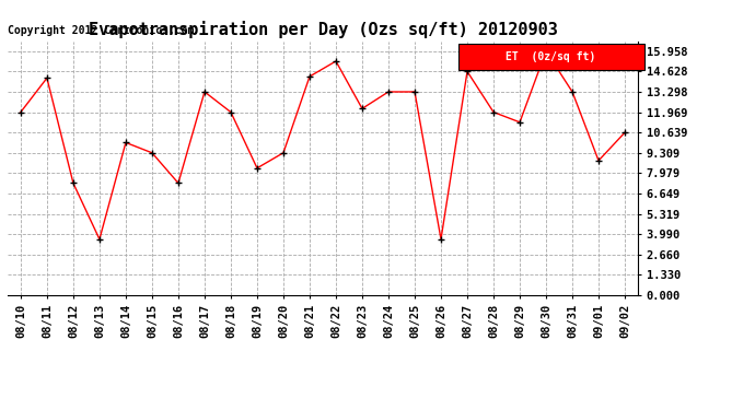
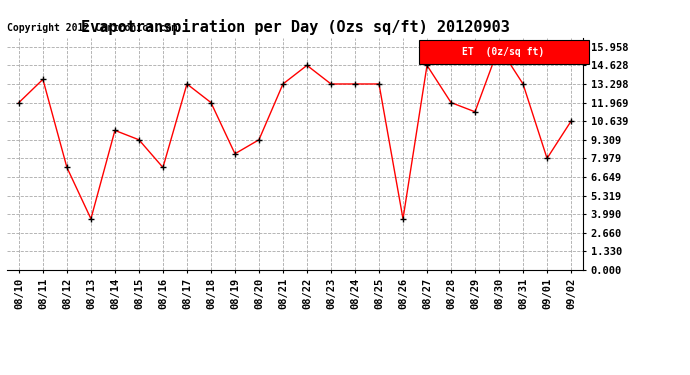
08/11: 14.2 -> 13.6
08/21: 14.3 -> 13.3
08/22: 15.3 -> 14.6
08/23: 12.2 -> 13.3
09/01: 8.8 -> 8.0
